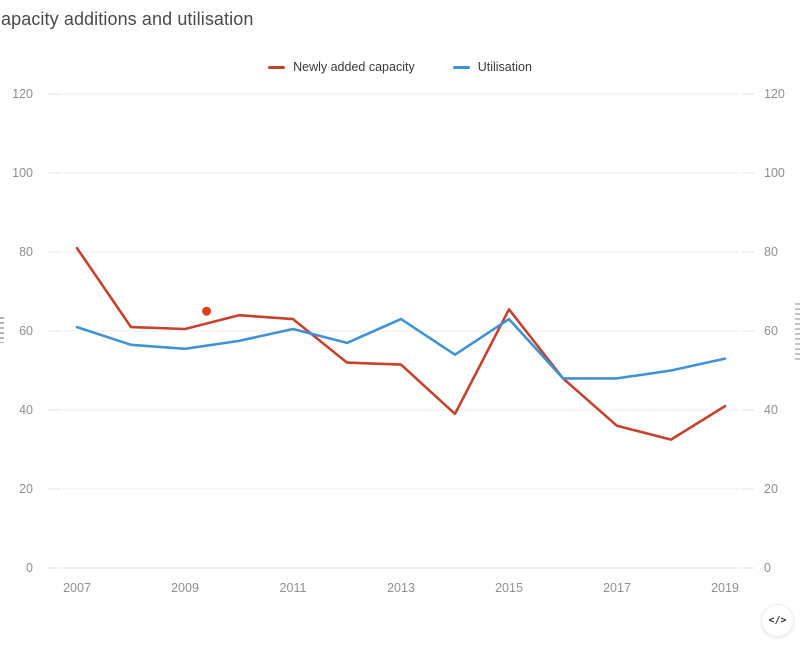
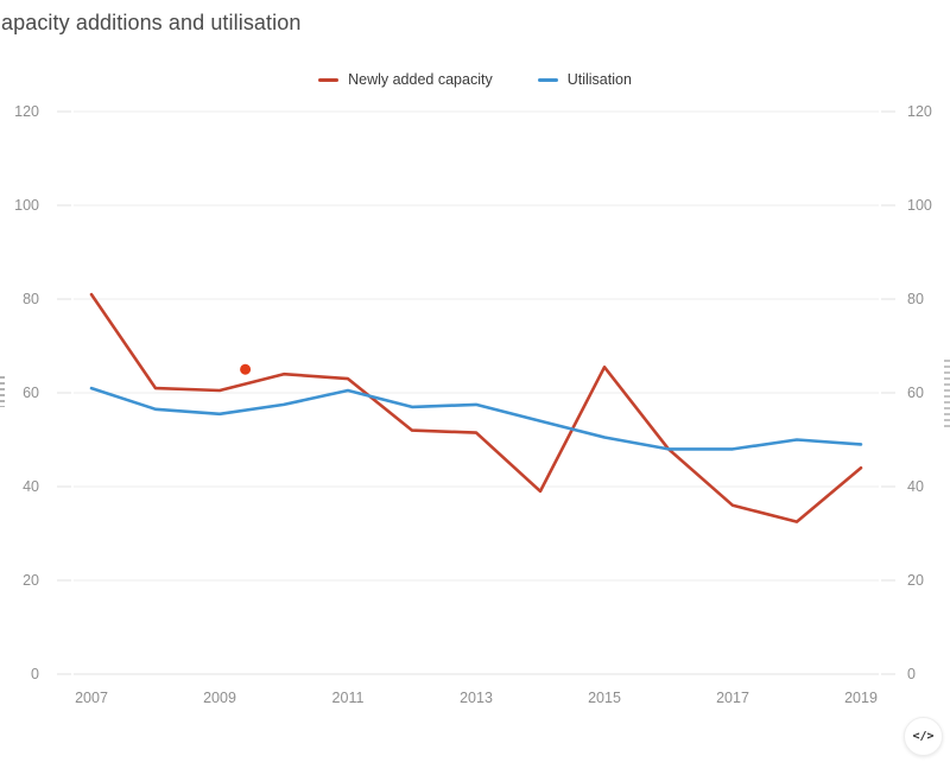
Utilisation/2013: 63 -> 58
Utilisation/2015: 63 -> 50
Newly added capacity/2019: 41 -> 44
Utilisation/2019: 53 -> 49
